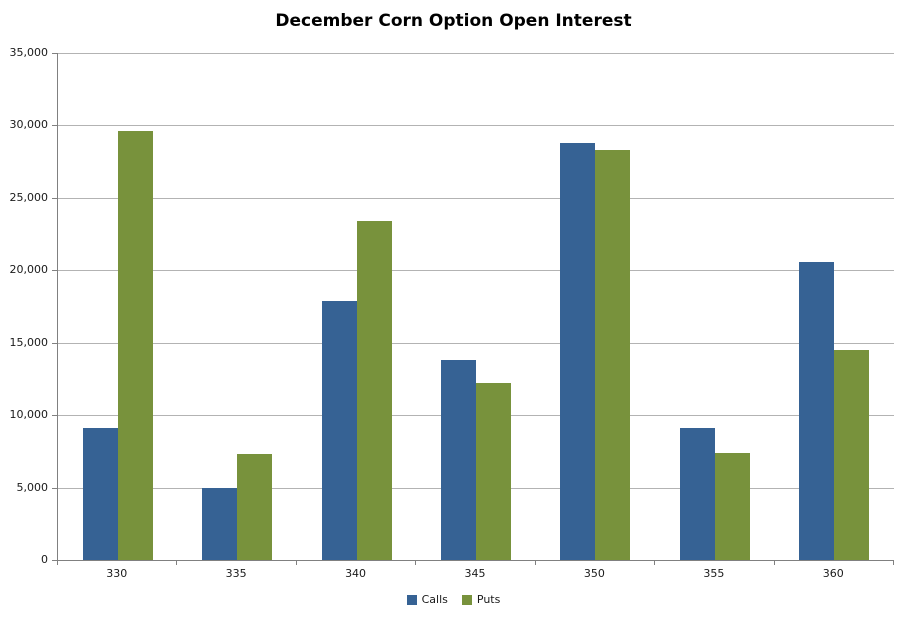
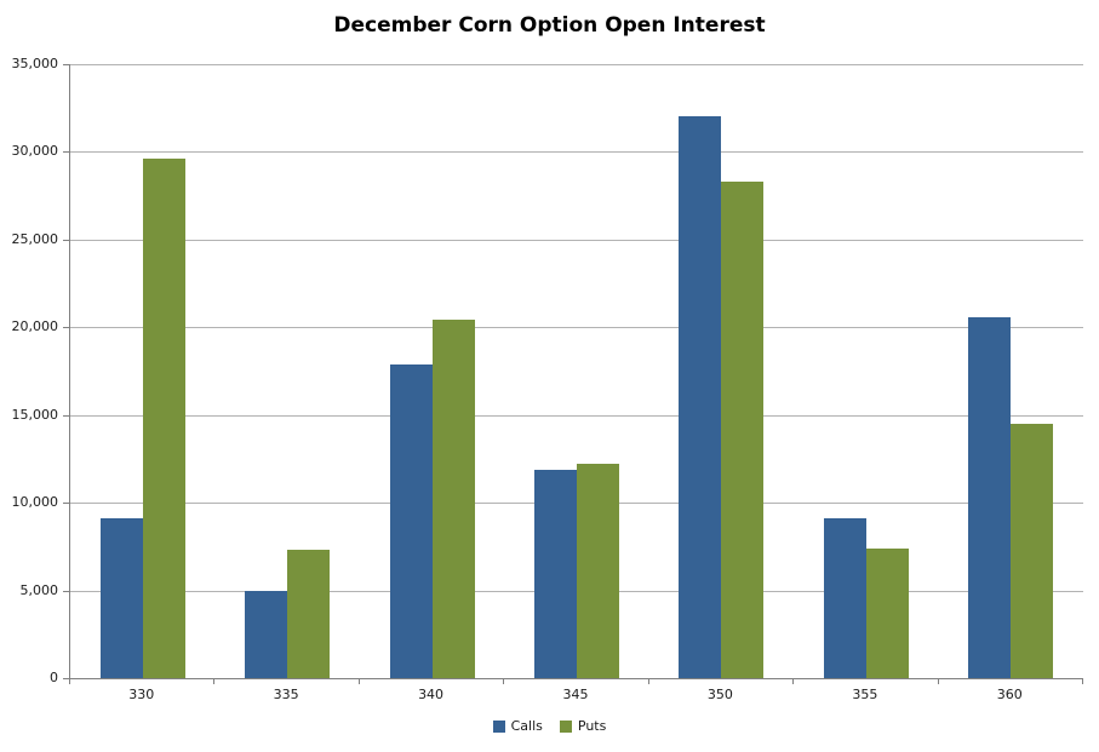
Puts/340: 23400 -> 20400
Calls/345: 13800 -> 11900
Calls/350: 28800 -> 32000
